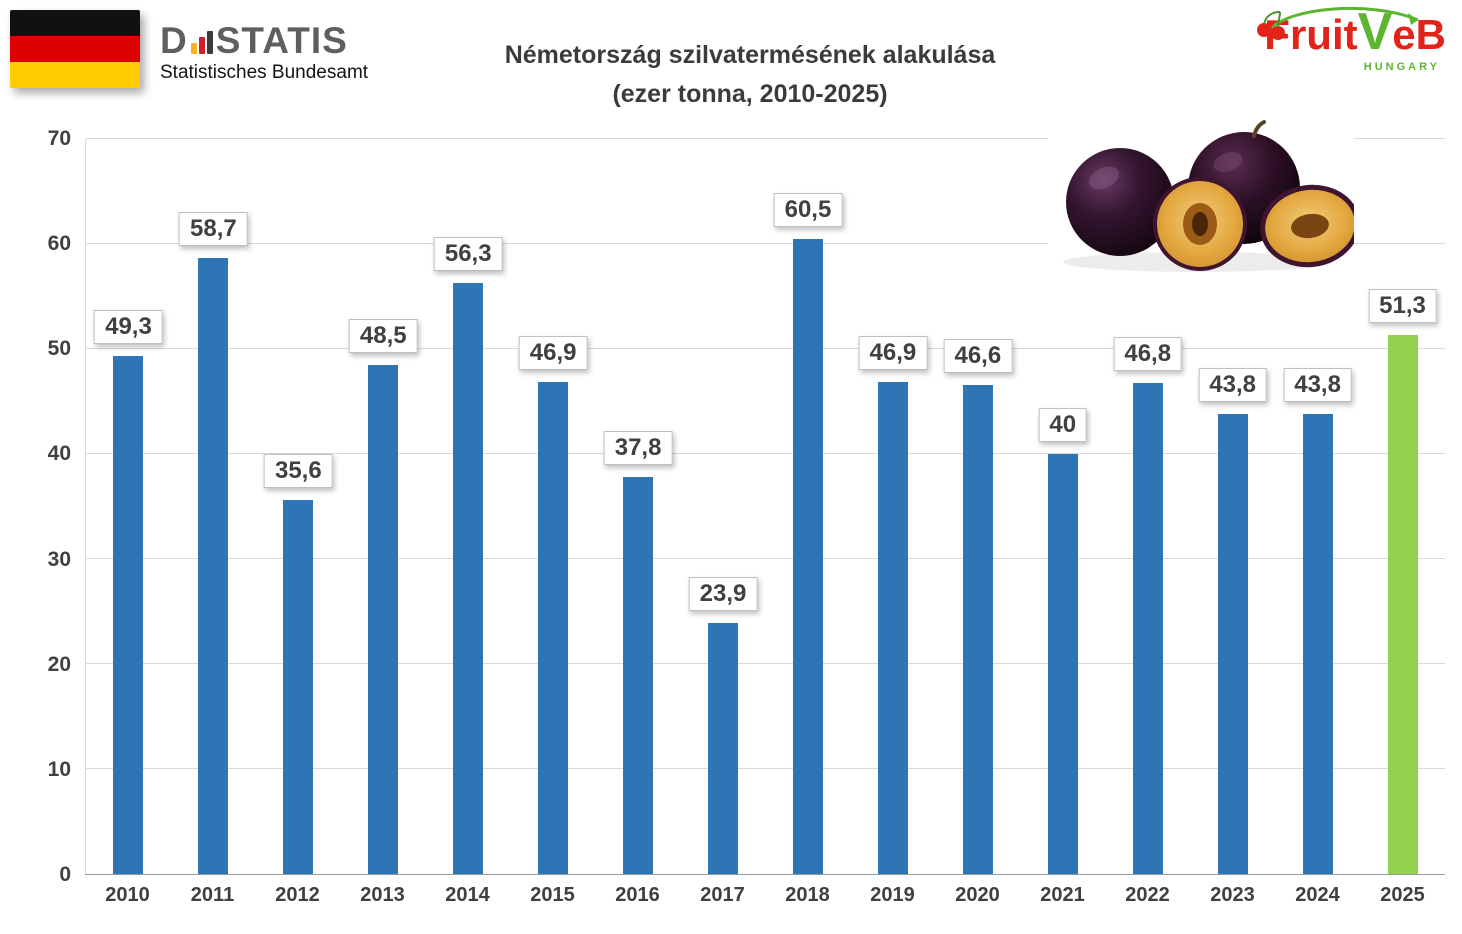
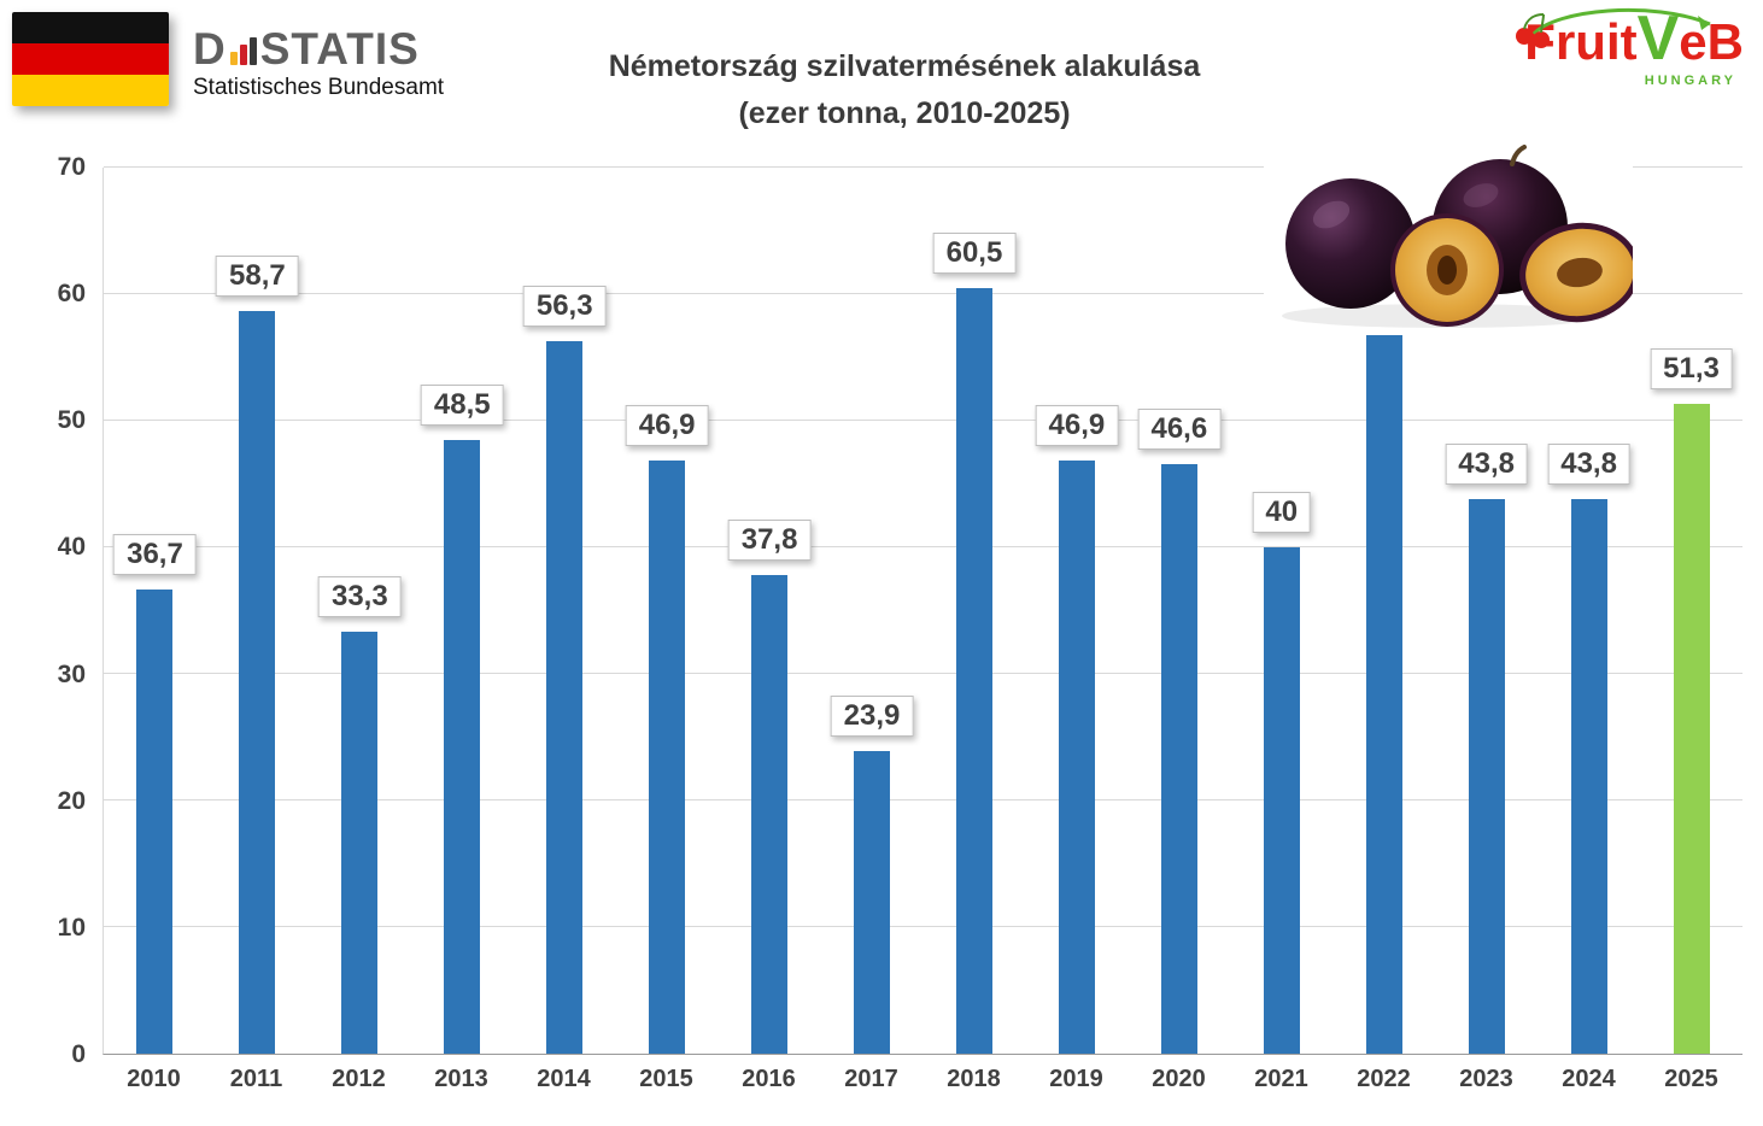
2010: 49,3 -> 36,7
2012: 35,6 -> 33,3
2022: 46,8 -> 59,0
